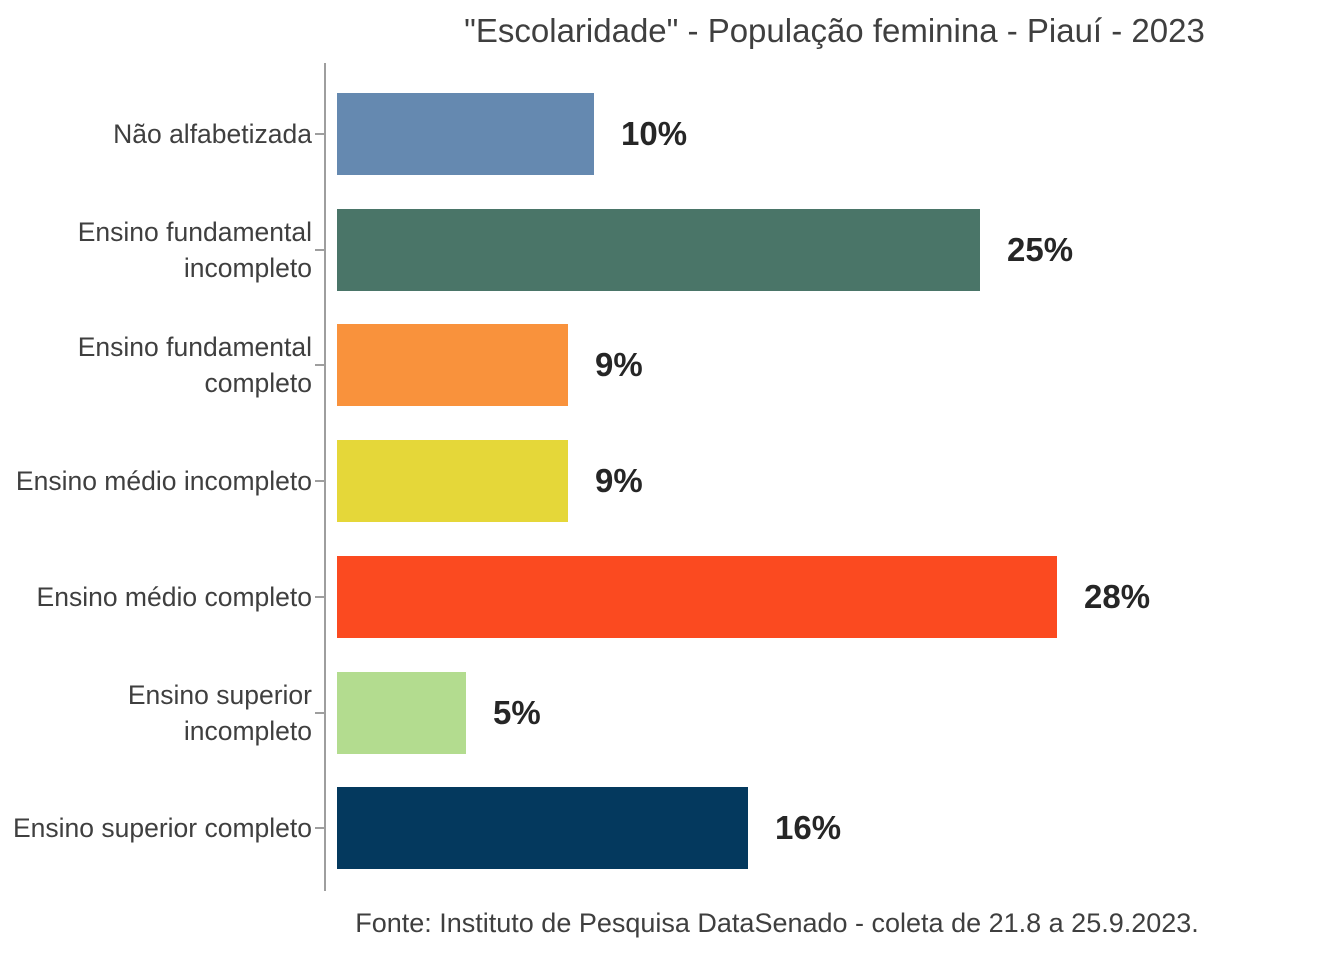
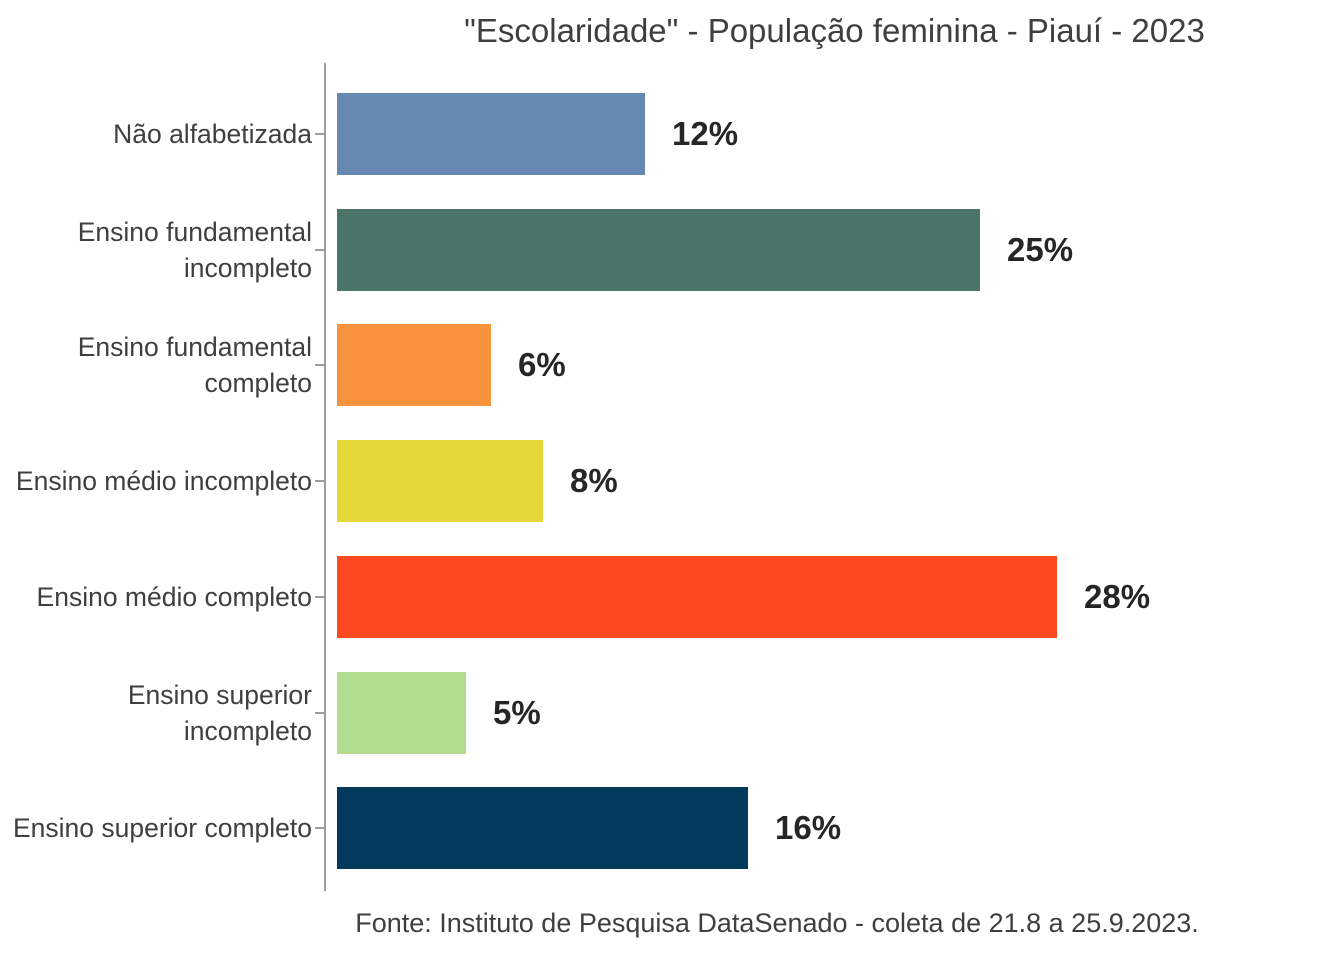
Não alfabetizada: 10% -> 12%
Ensino fundamental completo: 9% -> 6%
Ensino médio incompleto: 9% -> 8%
